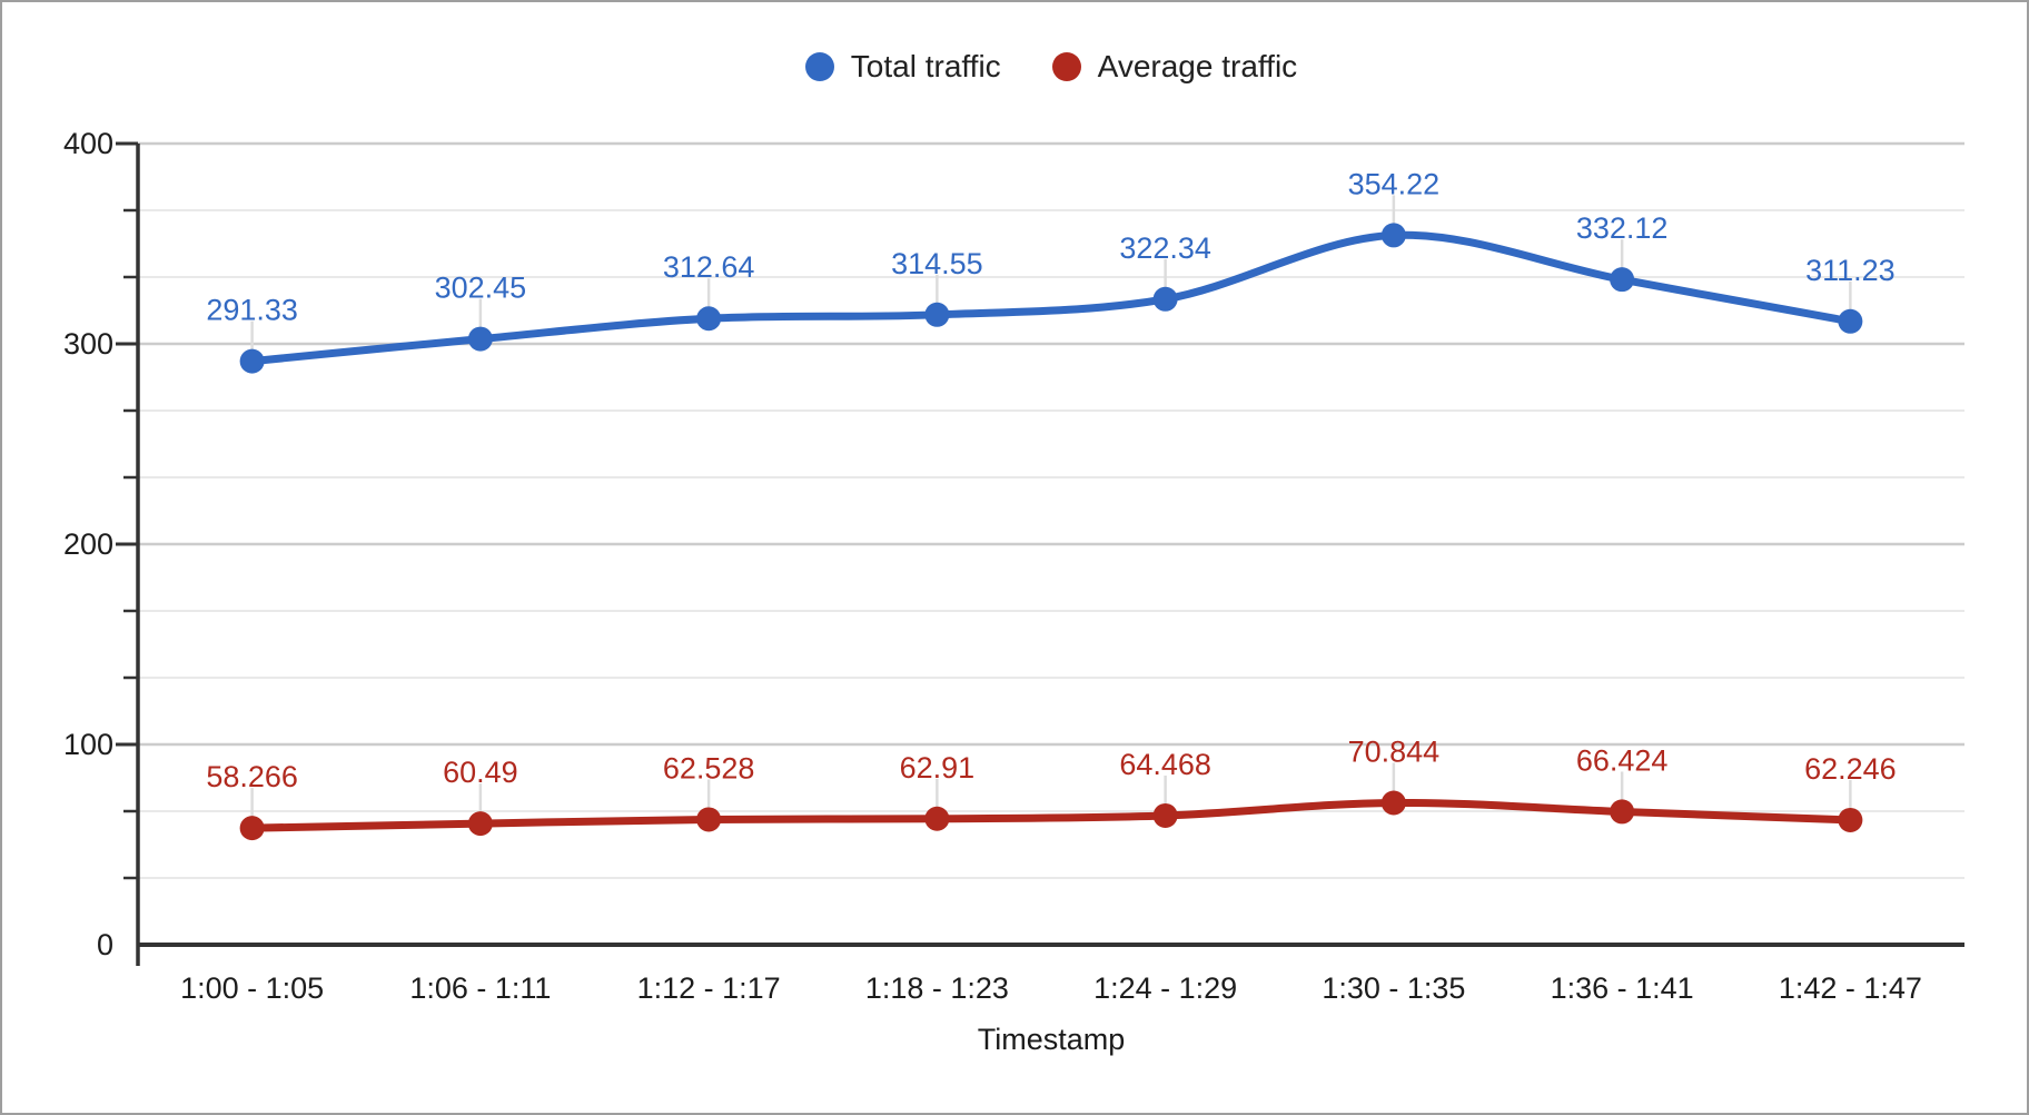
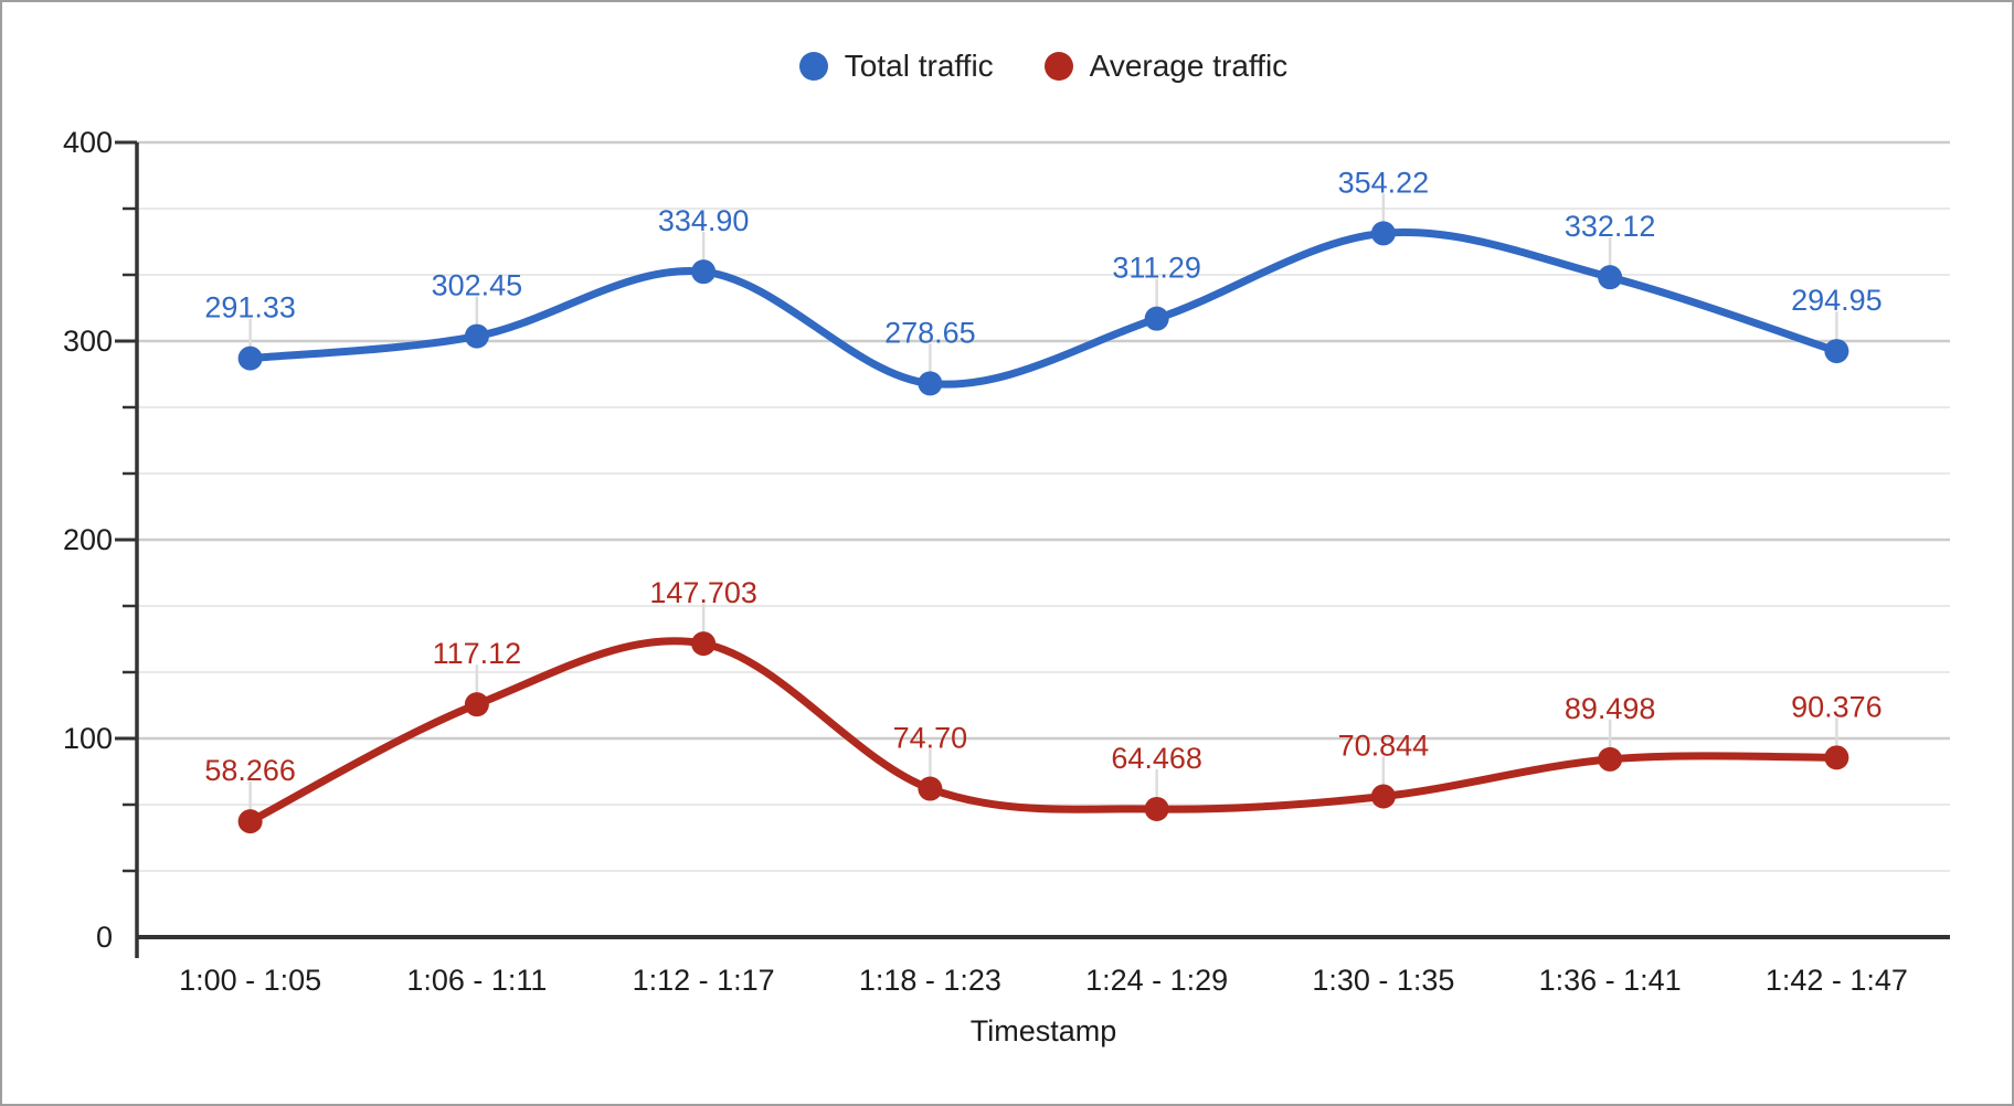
Average traffic/1:06 - 1:11: 60.49 -> 117.12
Total traffic/1:12 - 1:17: 312.64 -> 334.90
Average traffic/1:12 - 1:17: 62.528 -> 147.703
Total traffic/1:18 - 1:23: 314.55 -> 278.65
Average traffic/1:18 - 1:23: 62.91 -> 74.70
Total traffic/1:24 - 1:29: 322.34 -> 311.29
Average traffic/1:36 - 1:41: 66.424 -> 89.498
Total traffic/1:42 - 1:47: 311.23 -> 294.95
Average traffic/1:42 - 1:47: 62.246 -> 90.376
